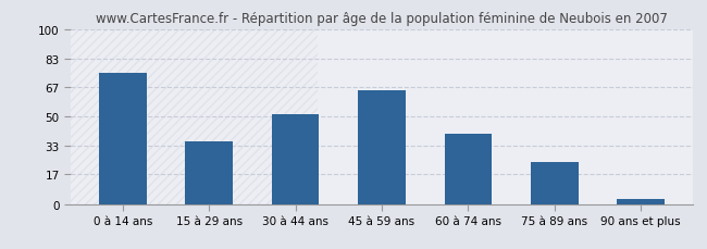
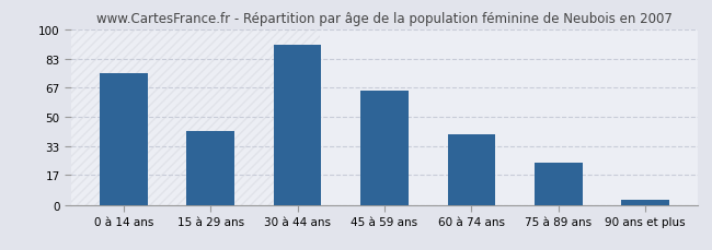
15 à 29 ans: 36 -> 42
30 à 44 ans: 51 -> 91
